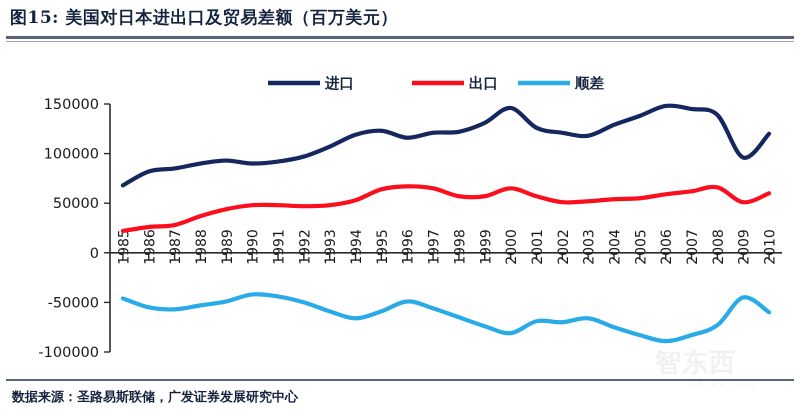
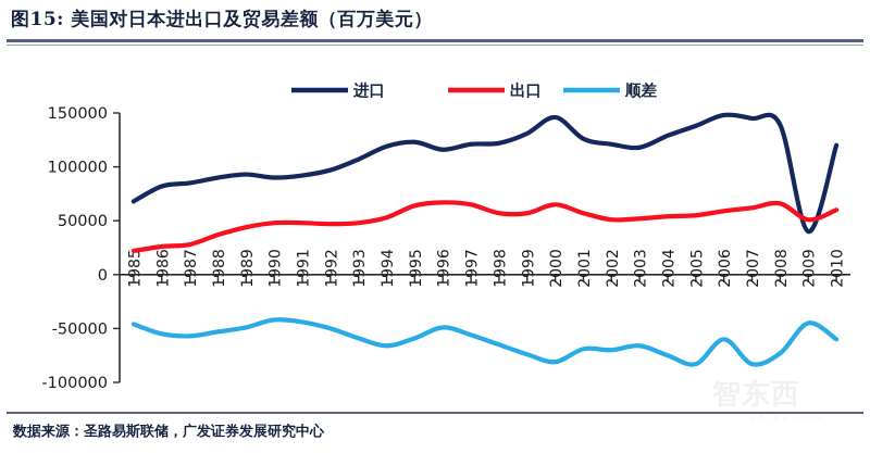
顺差/2006: -90000 -> -60000
进口/2009: 100000 -> 40000
